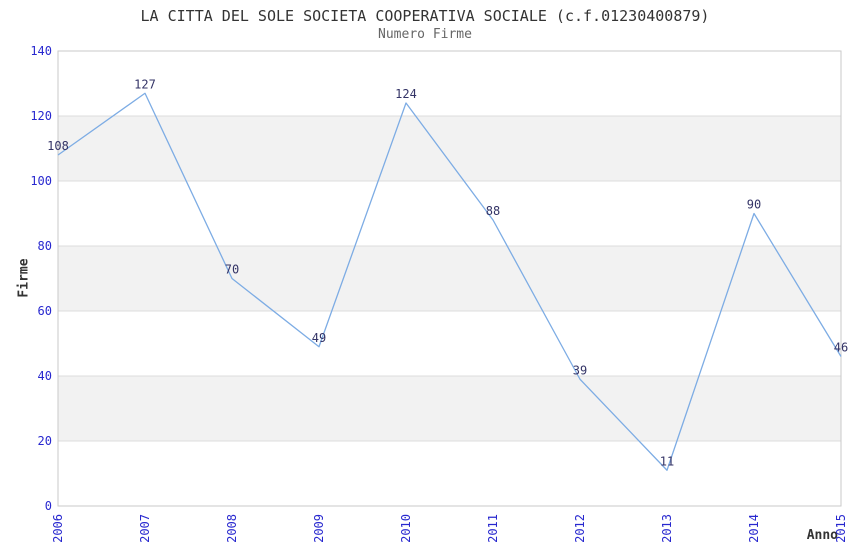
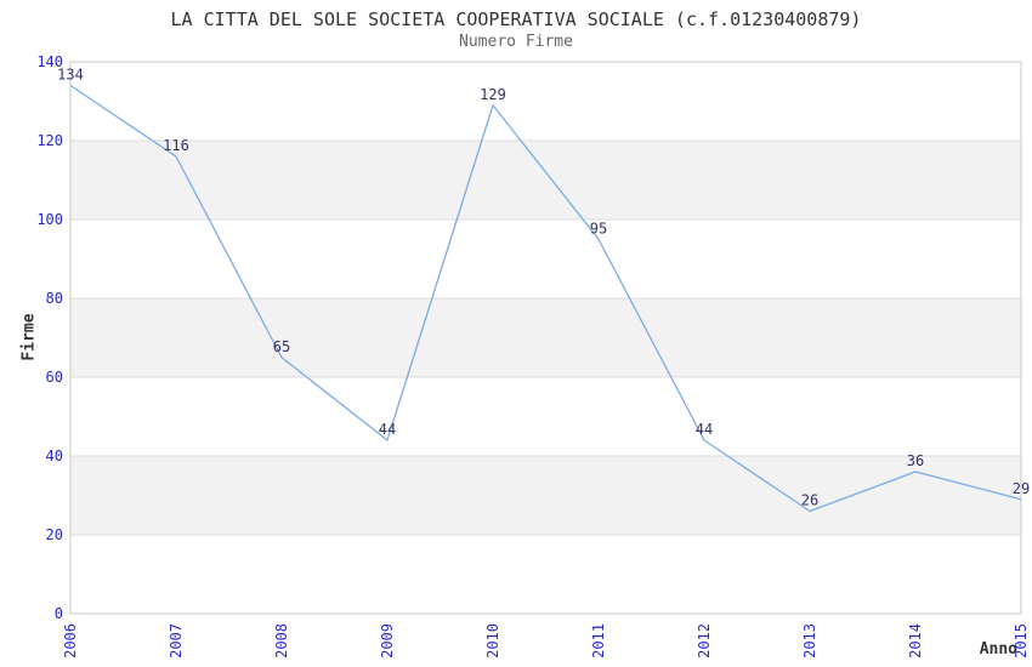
2006: 108 -> 134
2007: 127 -> 116
2008: 70 -> 65
2009: 49 -> 44
2010: 124 -> 129
2011: 88 -> 95
2012: 39 -> 44
2013: 11 -> 26
2014: 90 -> 36
2015: 46 -> 29
